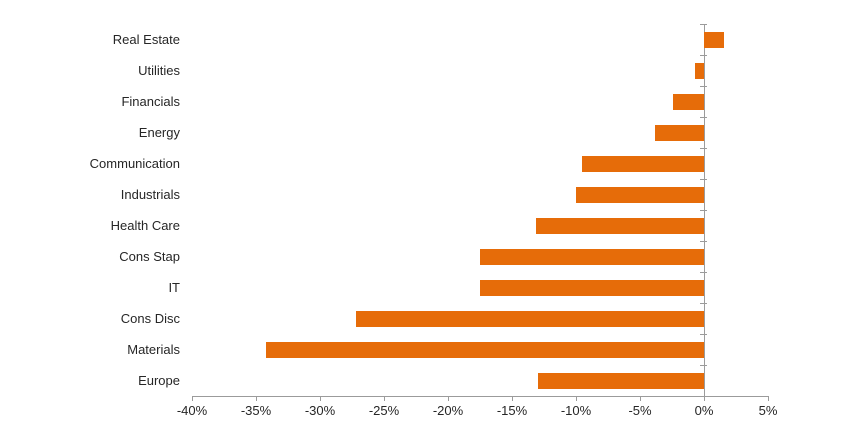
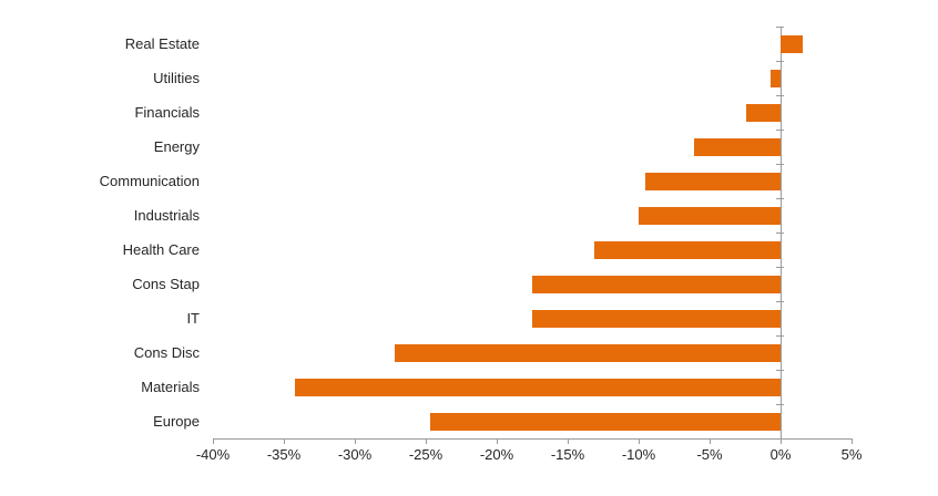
Energy: -3.8% -> -6.1%
Europe: -13.0% -> -24.7%
